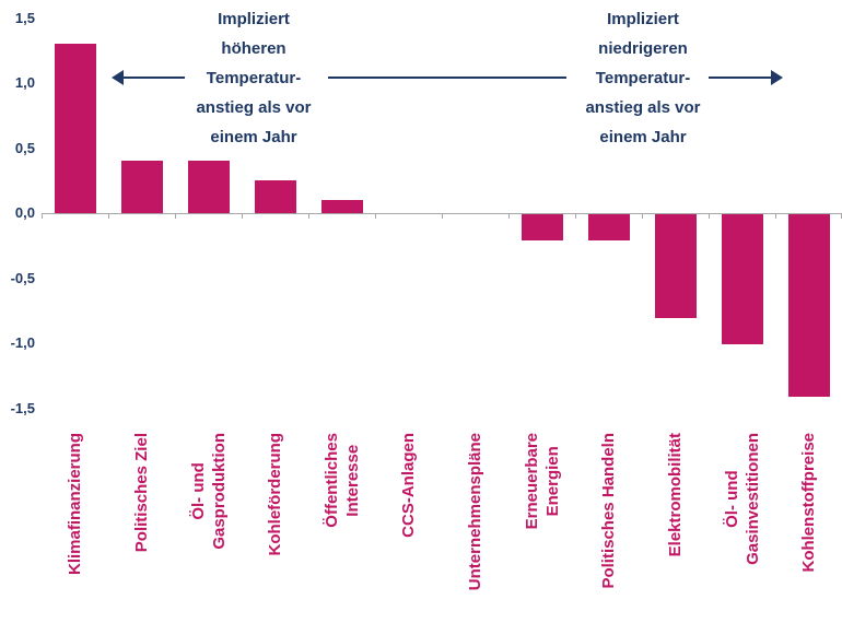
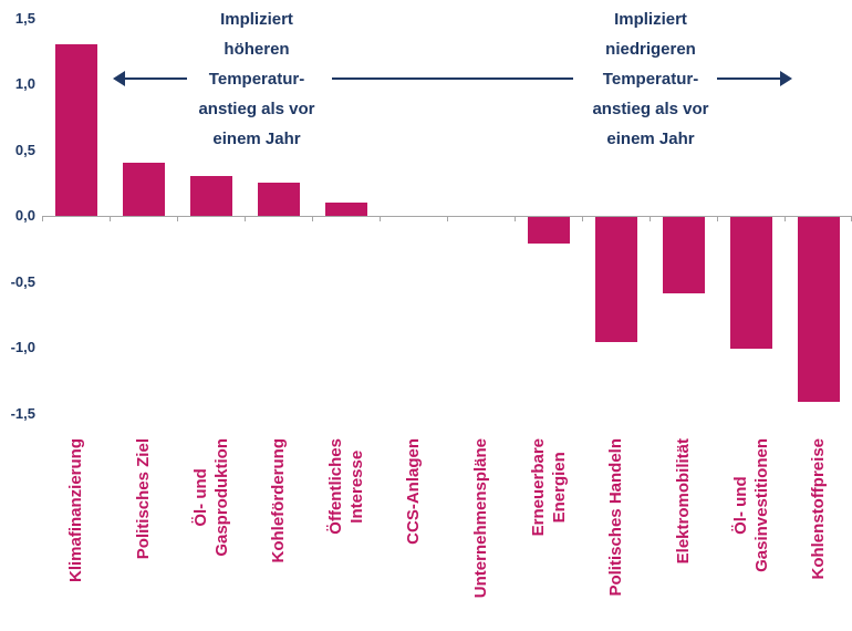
Öl- und Gasproduktion: 0,40 -> 0,30
Politisches Handeln: -0,20 -> -0,95
Elektromobilität: -0,80 -> -0,58
